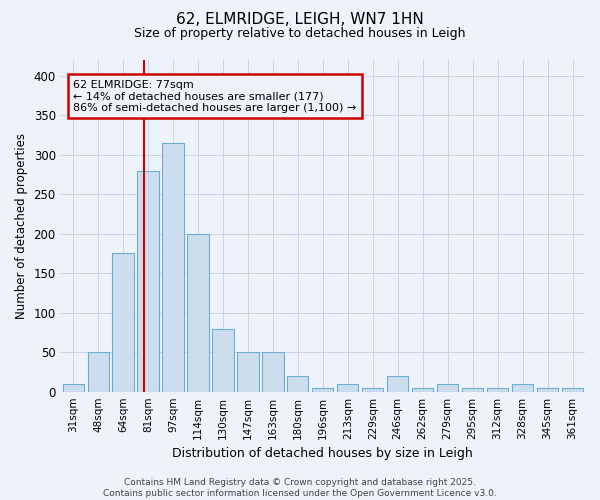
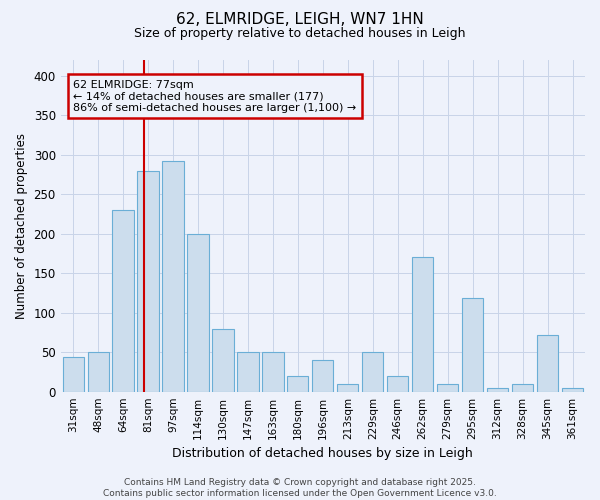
31sqm: 10 -> 44
64sqm: 175 -> 230
97sqm: 315 -> 292
196sqm: 5 -> 40
229sqm: 5 -> 50
262sqm: 5 -> 170
295sqm: 5 -> 118
345sqm: 5 -> 72
